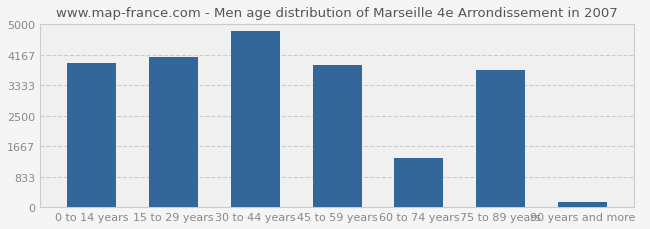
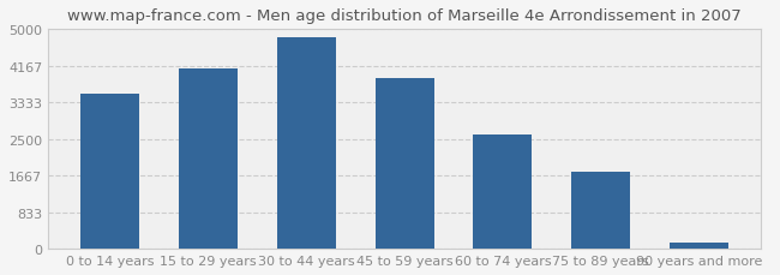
0 to 14 years: 3950 -> 3520
60 to 74 years: 1350 -> 2600
75 to 89 years: 3750 -> 1750
